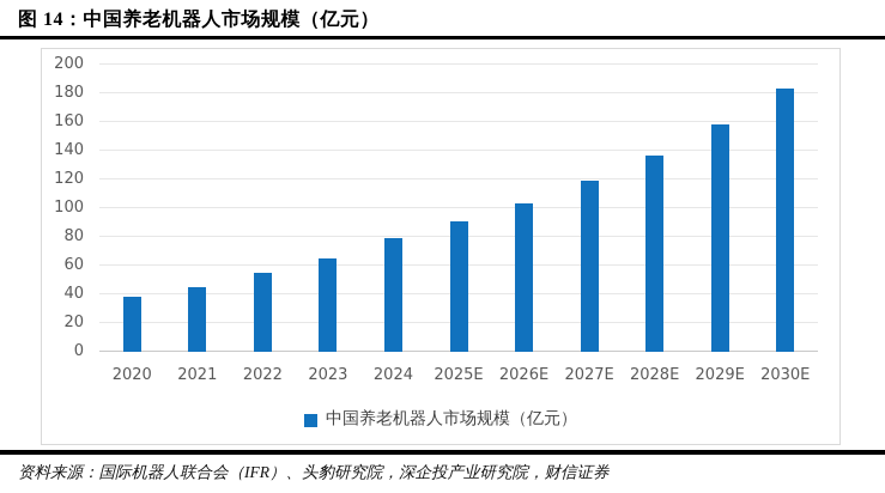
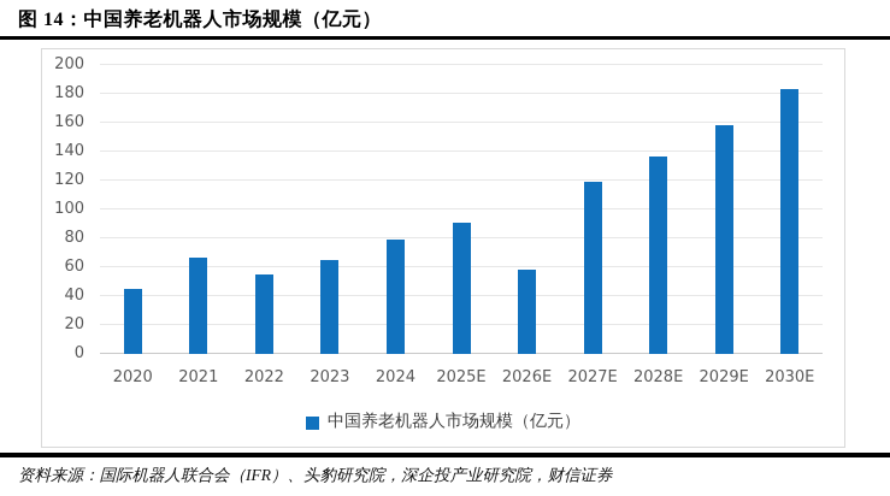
2020: 38 -> 45
2021: 45 -> 67
2026E: 103 -> 58
